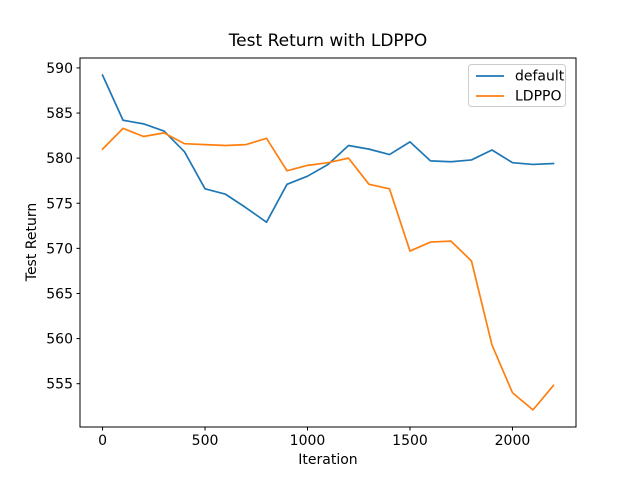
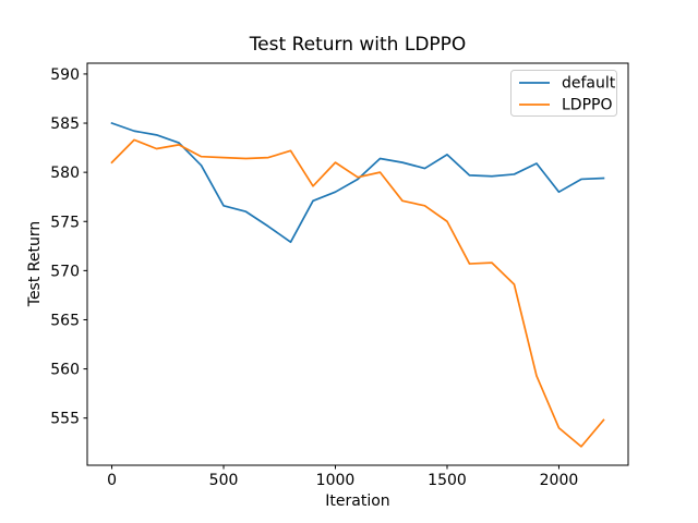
default/0: 589 -> 585
LDPPO/1000: 579 -> 581
LDPPO/1500: 570 -> 575
default/2000: 580 -> 578
